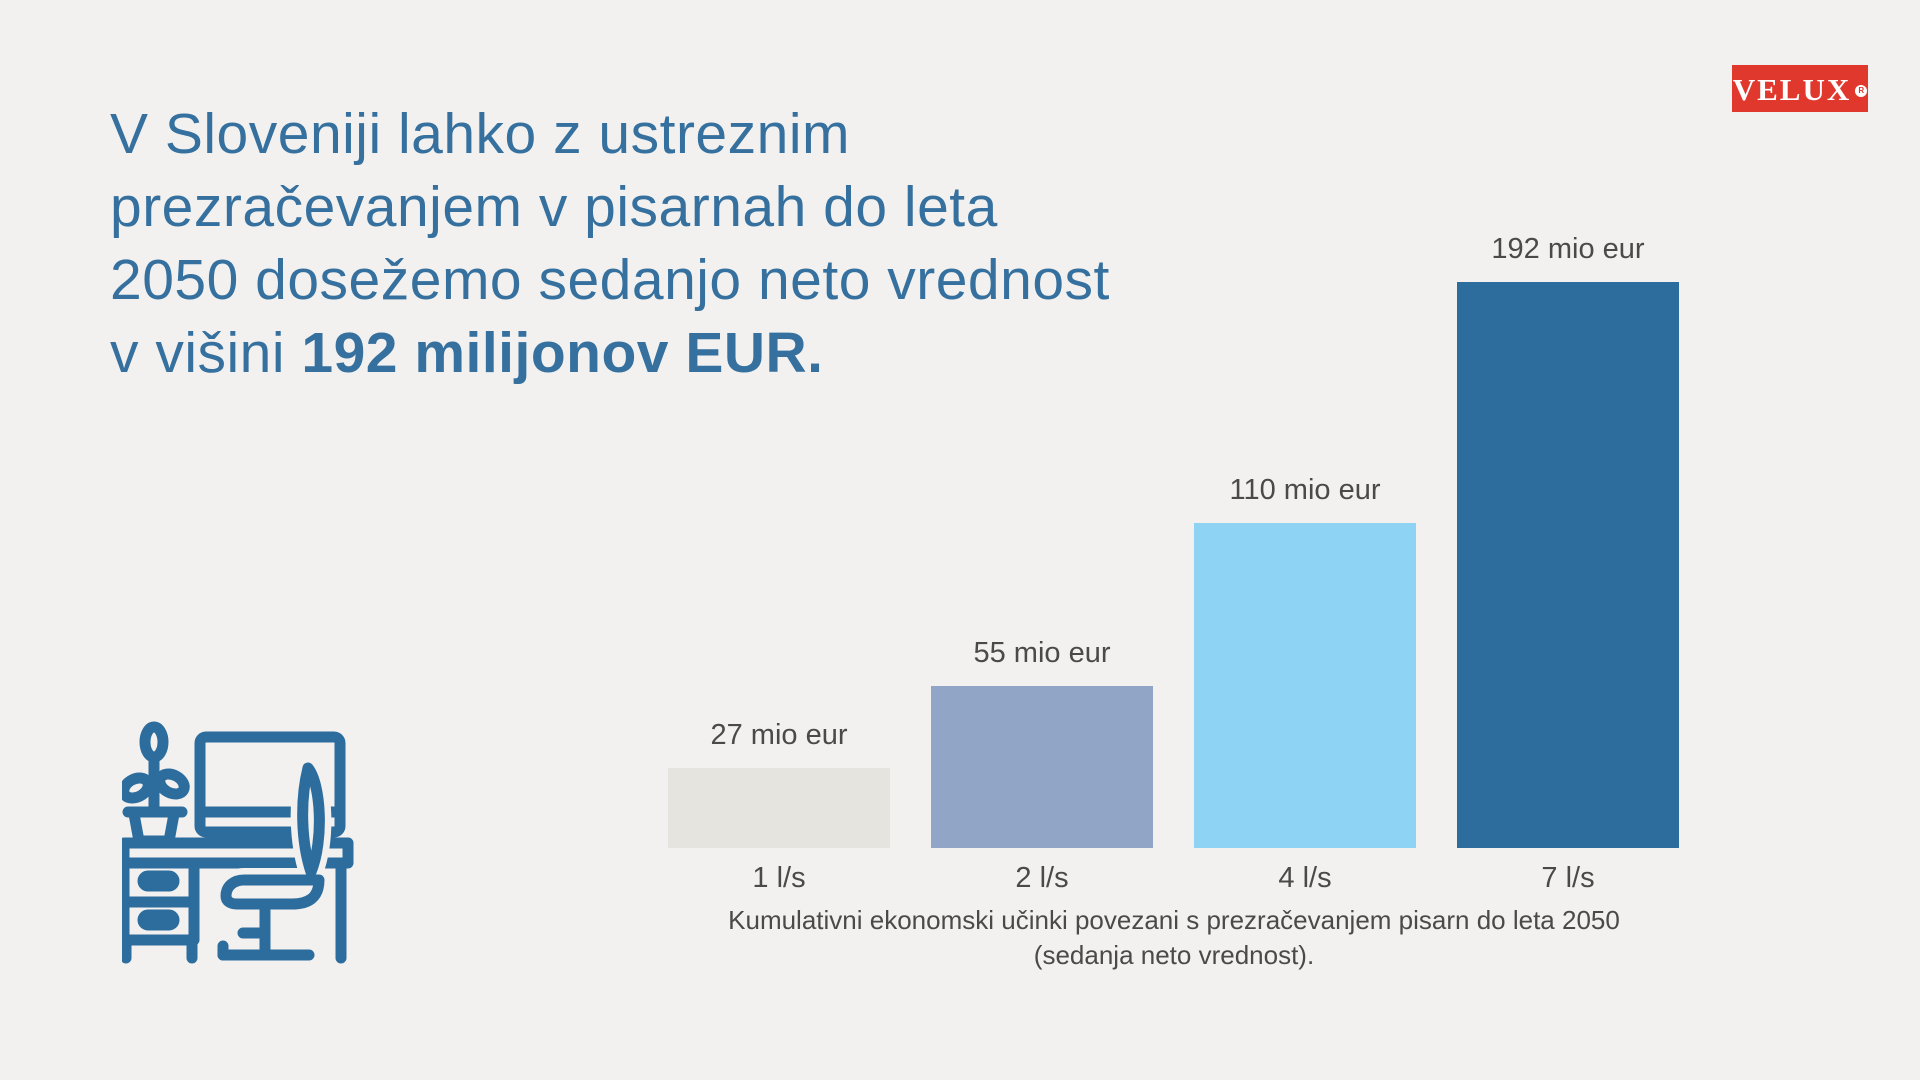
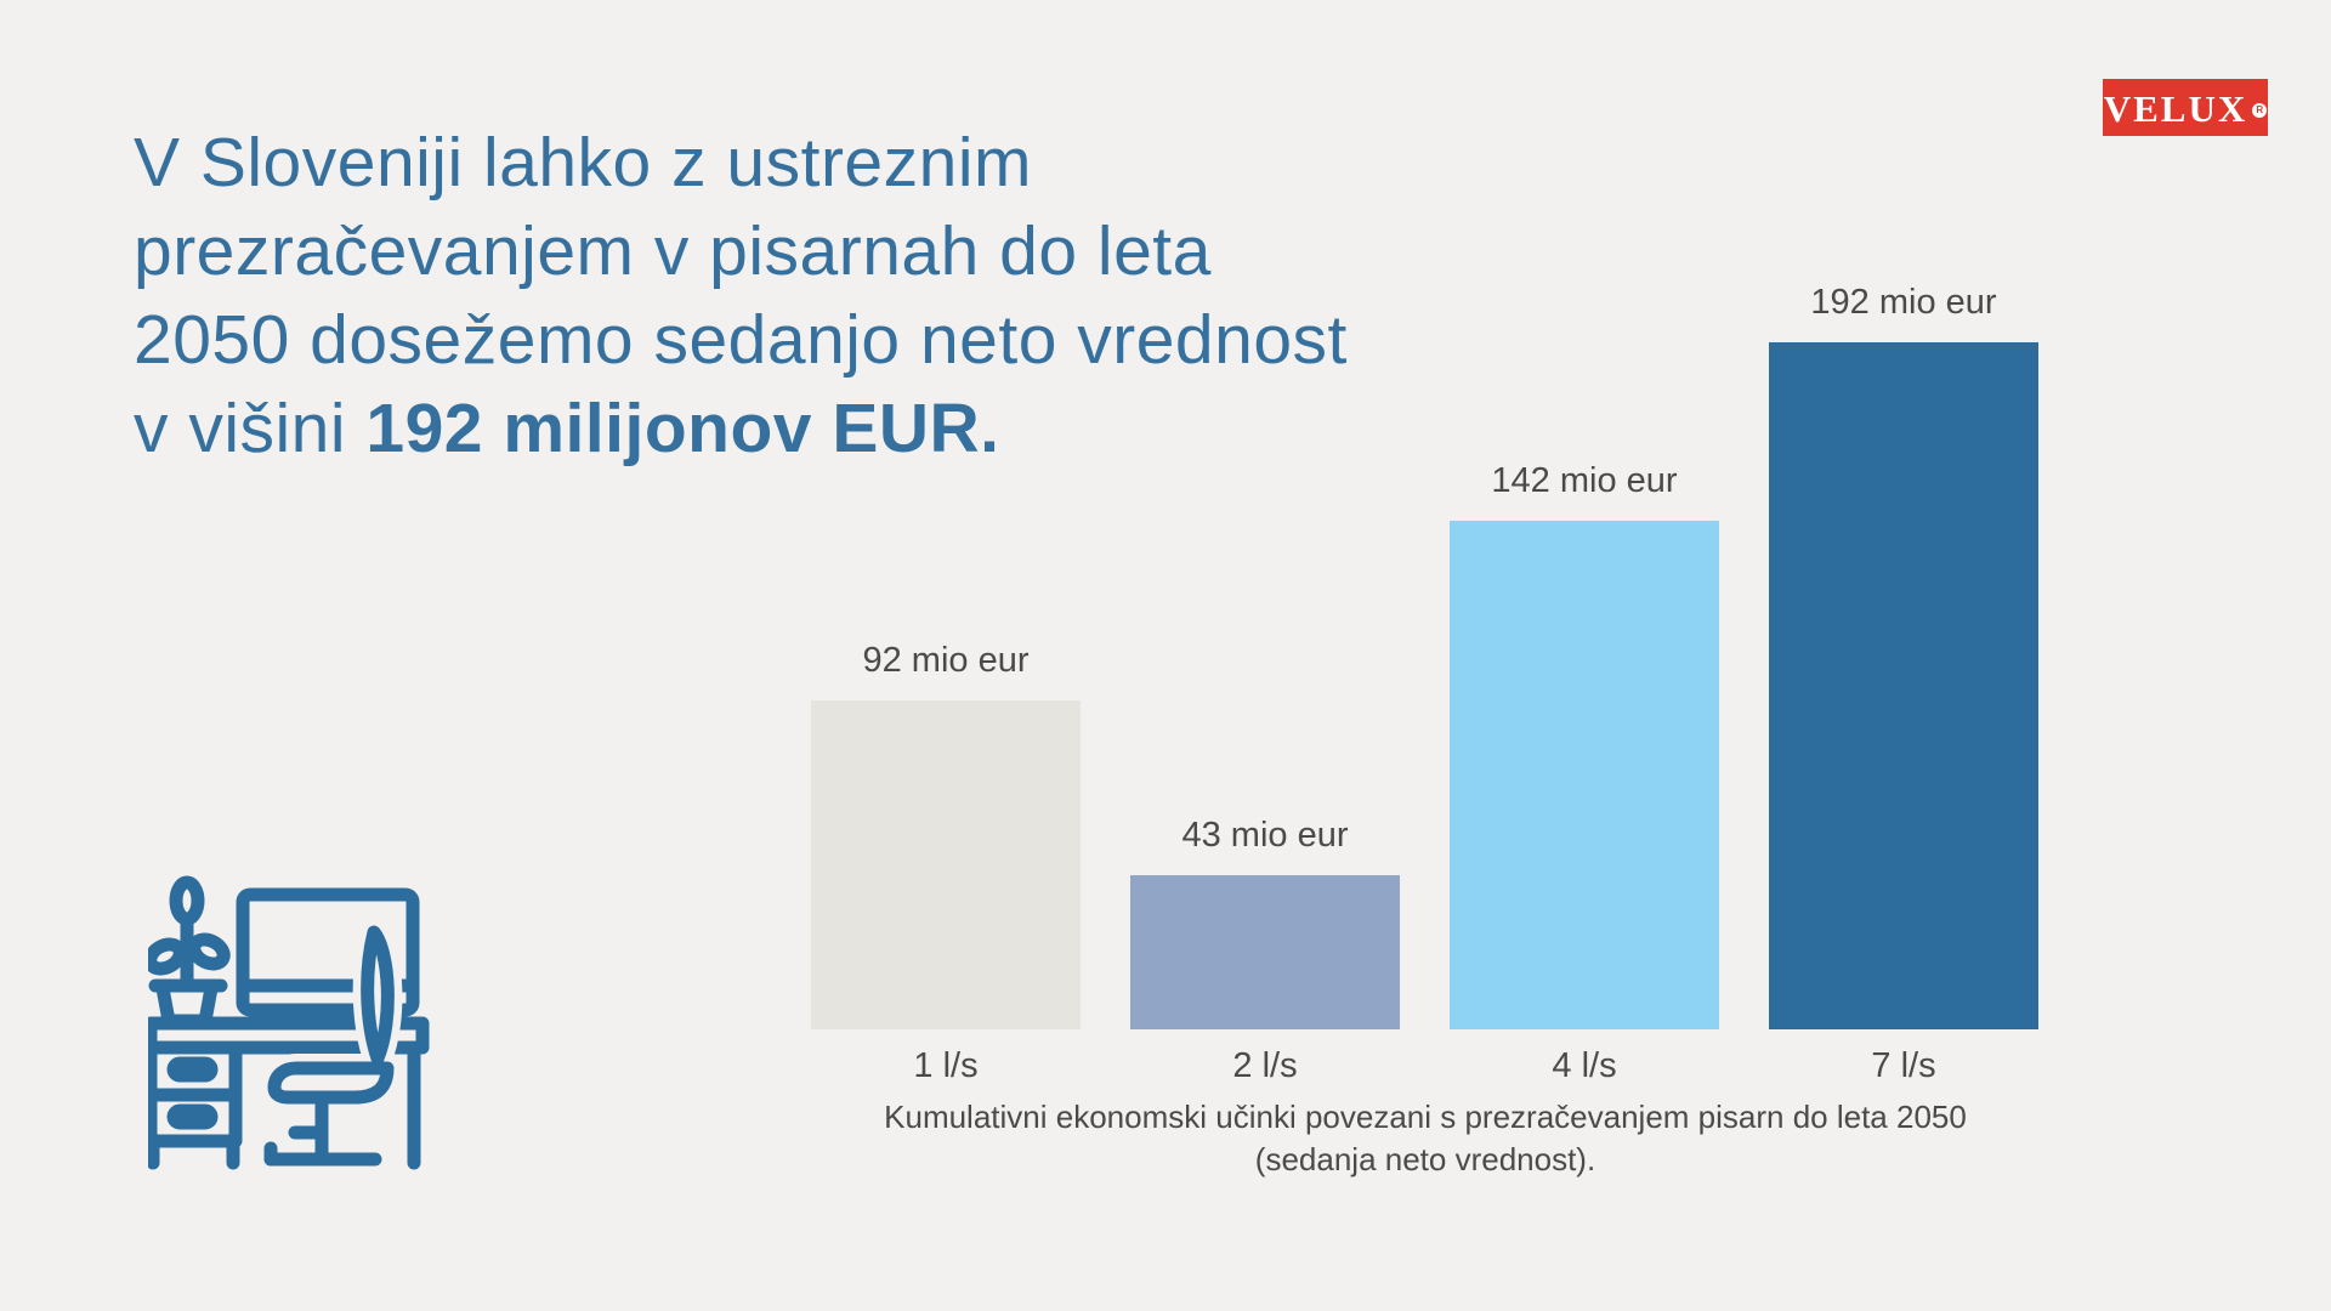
1 l/s: 27 -> 92
2 l/s: 55 -> 43
4 l/s: 110 -> 142
